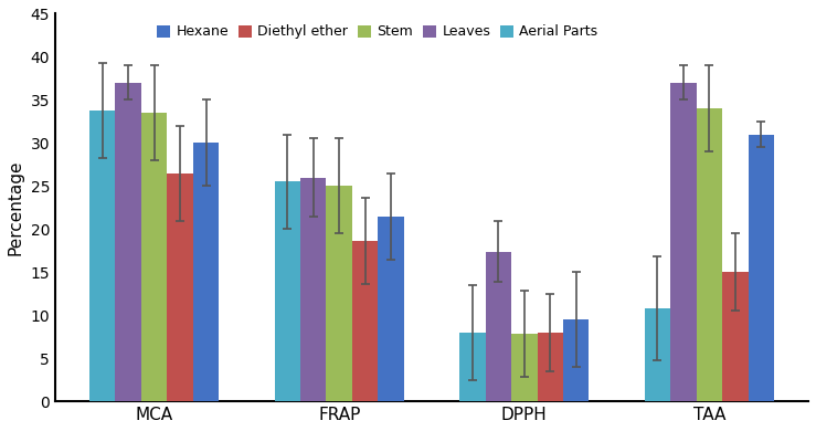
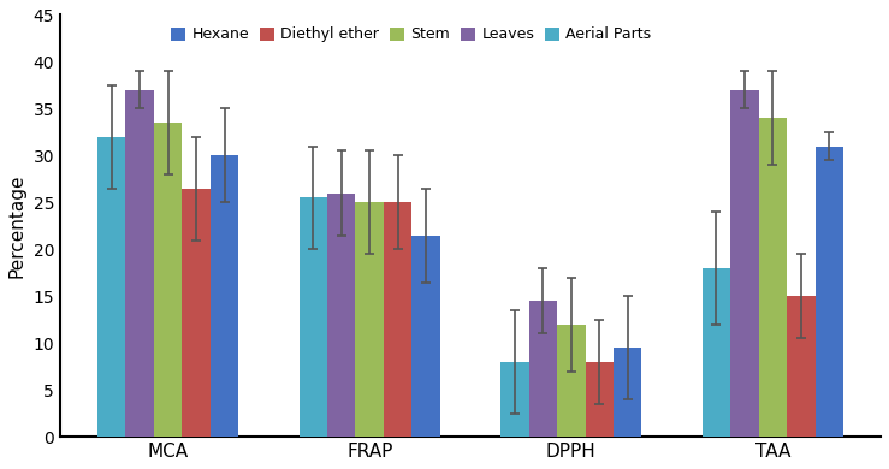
Aerial Parts/MCA: 33.8 -> 32.0
Diethyl ether/FRAP: 18.6 -> 25.0
Leaves/DPPH: 17.4 -> 14.5
Stem/DPPH: 7.8 -> 12.0
Aerial Parts/TAA: 10.8 -> 18.0
